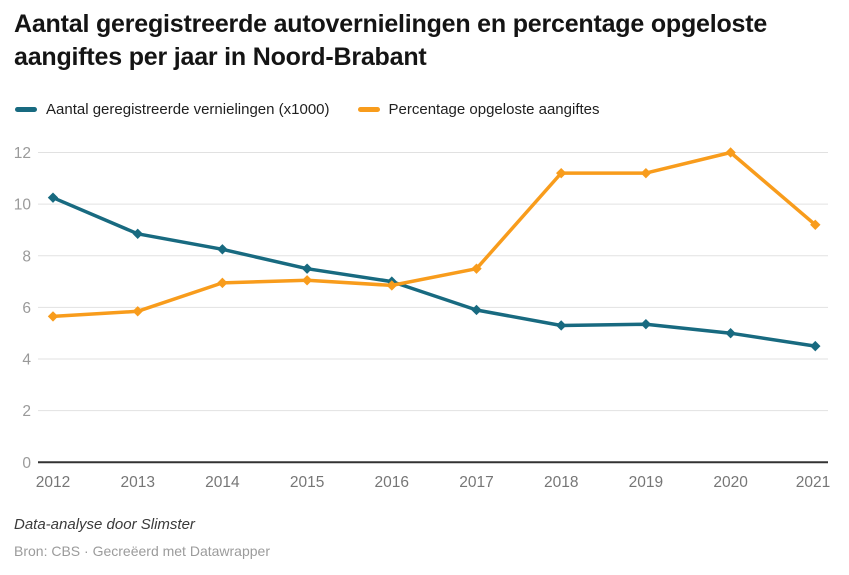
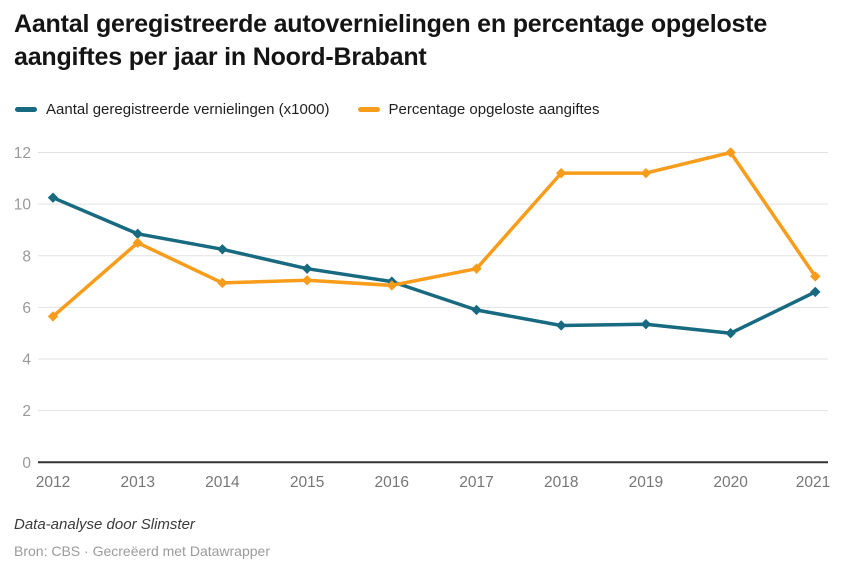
Percentage opgeloste aangiftes/2013: 5.8 -> 8.5
Aantal geregistreerde vernielingen (x1000)/2021: 4.5 -> 6.6
Percentage opgeloste aangiftes/2021: 9.2 -> 7.2
